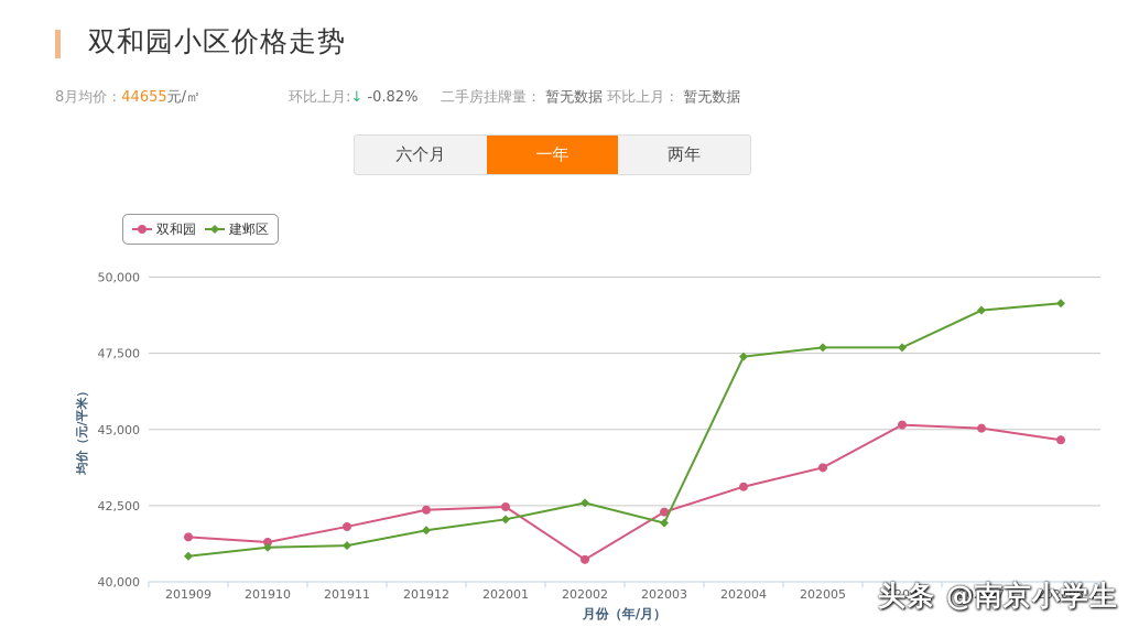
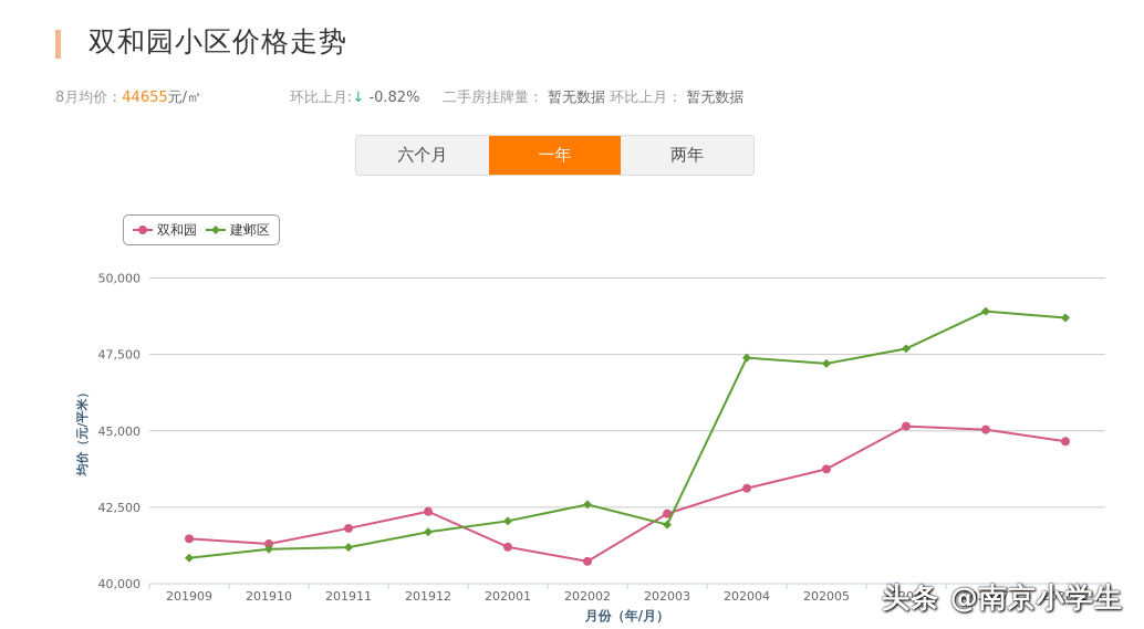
双和园/202001: 42500 -> 41200
建邺区/202005: 47700 -> 47200
建邺区/202008: 49100 -> 48700
